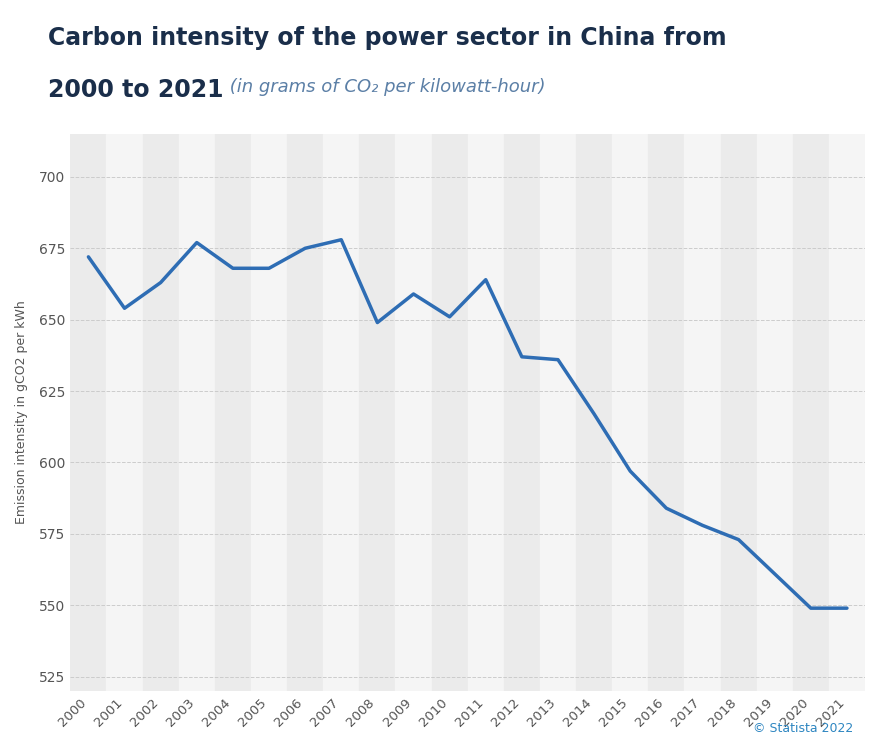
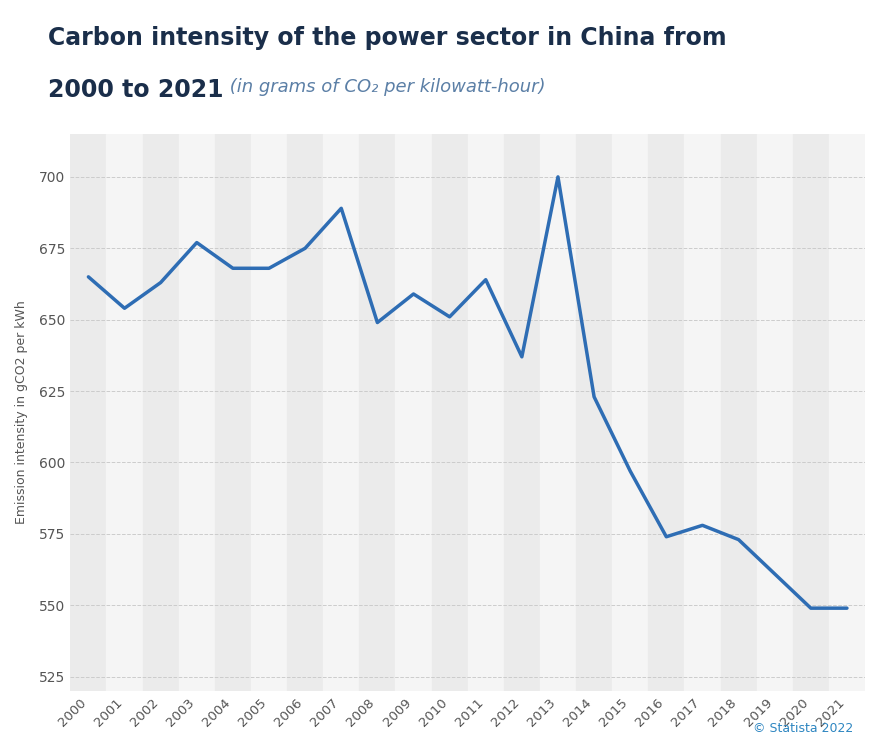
2000: 672 -> 665
2007: 678 -> 689
2013: 636 -> 700
2014: 617 -> 623
2016: 584 -> 574
